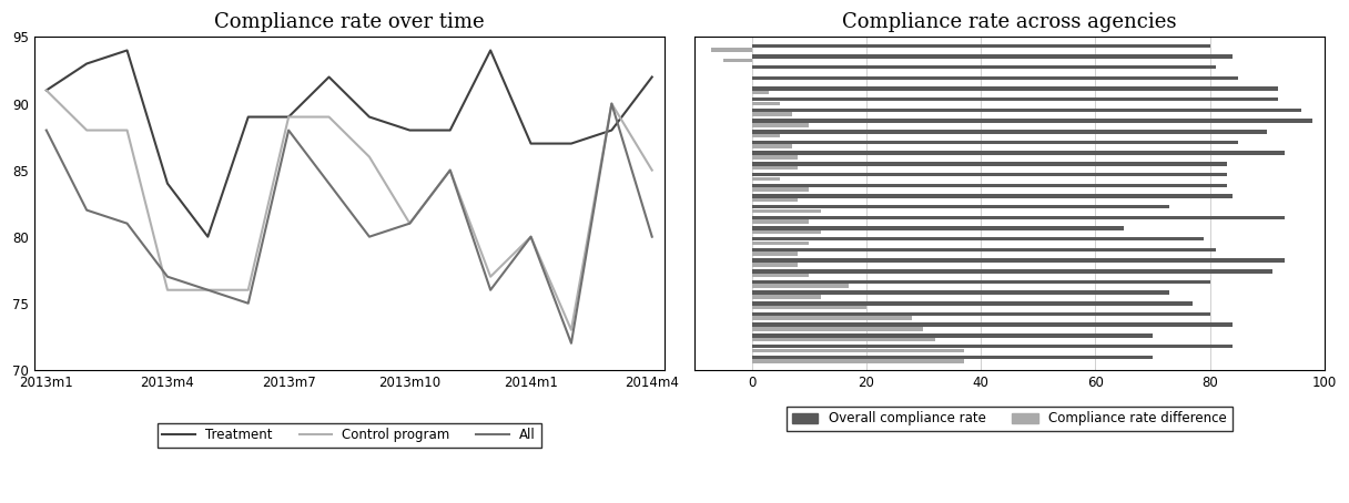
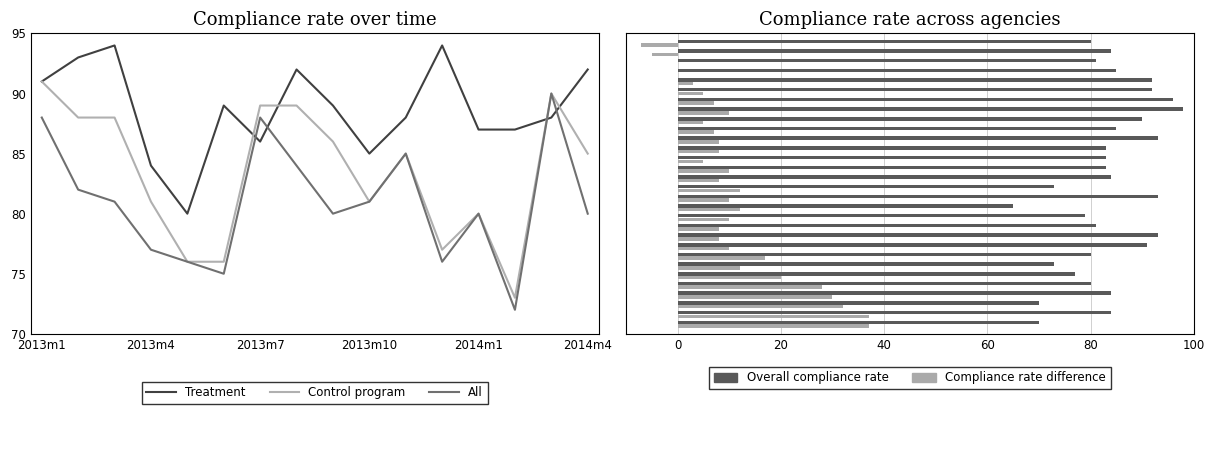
Compliance rate over time/Control program/2013m4: 76 -> 81
Compliance rate over time/Treatment/2013m7: 89 -> 86
Compliance rate over time/Treatment/2013m10: 88 -> 85
